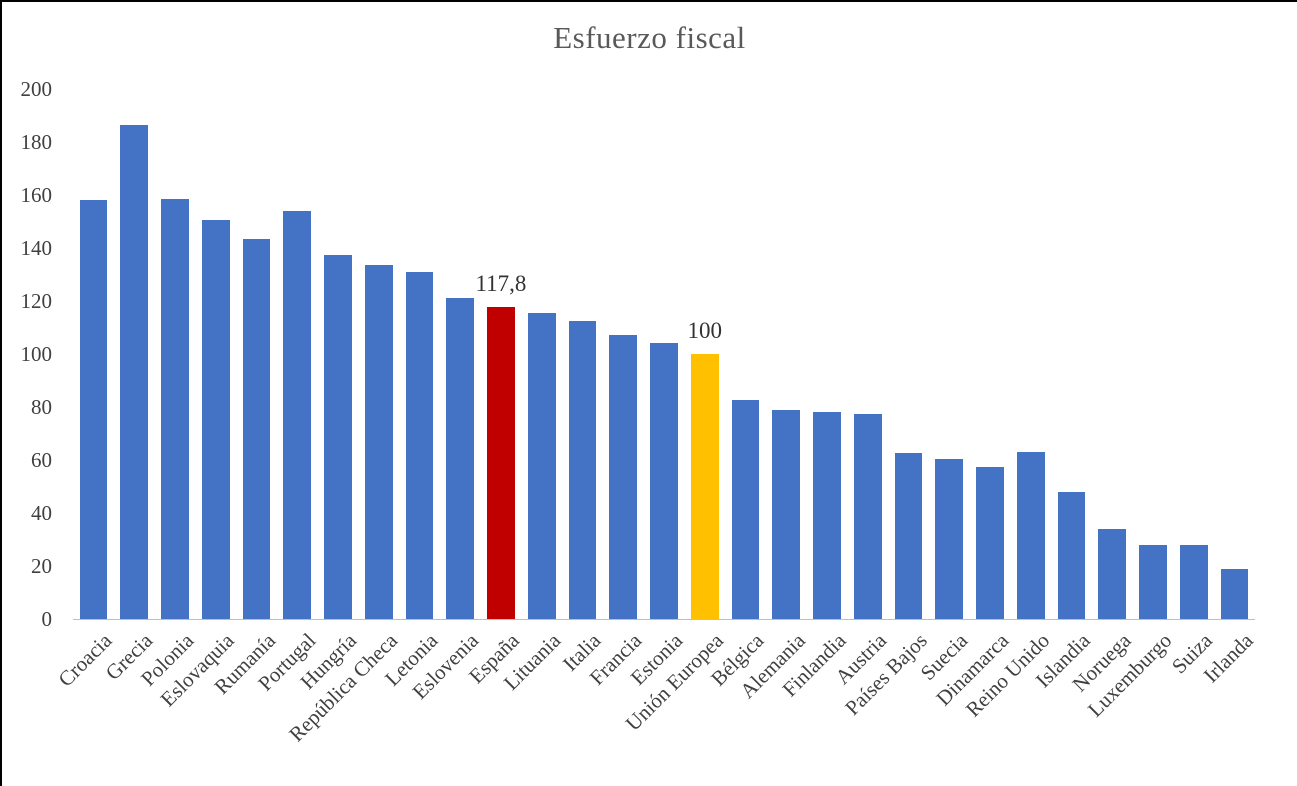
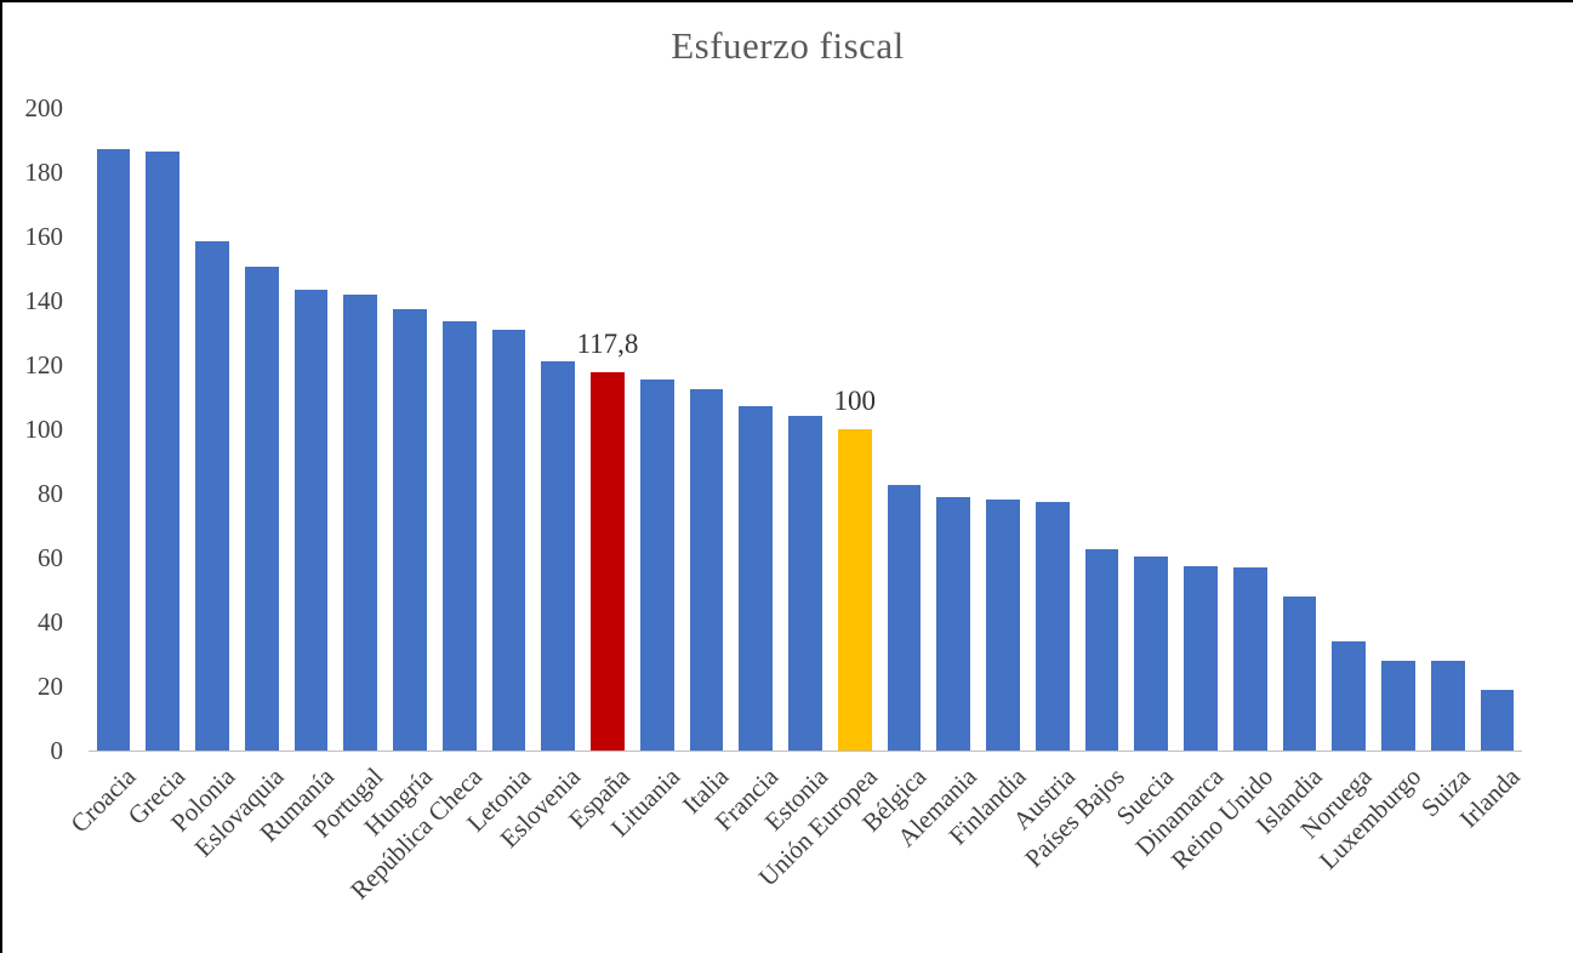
Croacia: 158 -> 187
Portugal: 154 -> 142
Reino Unido: 63 -> 57
